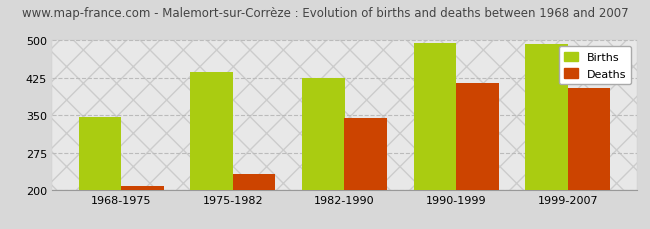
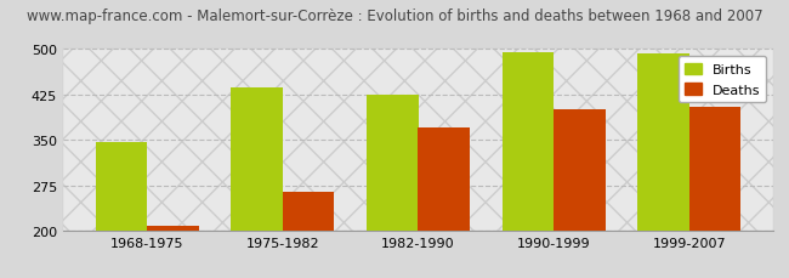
Deaths/1975-1982: 232 -> 265
Deaths/1982-1990: 344 -> 370
Deaths/1990-1999: 415 -> 400
